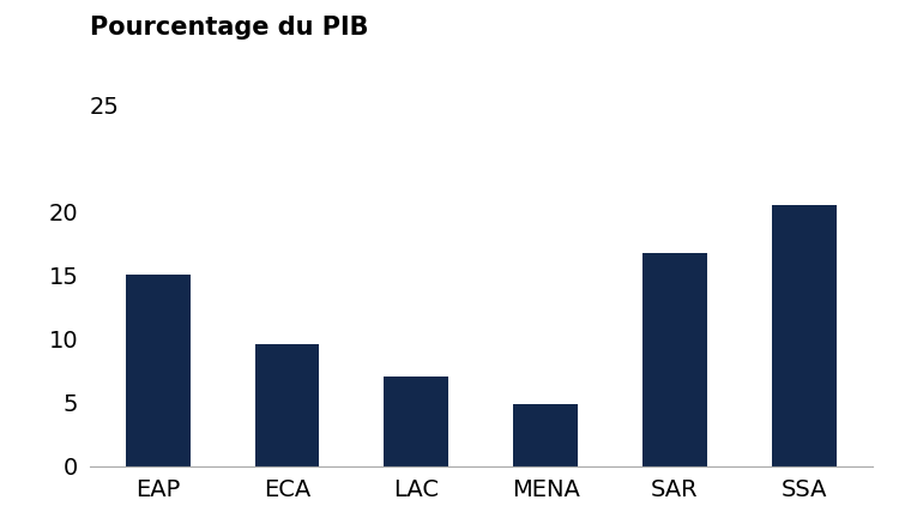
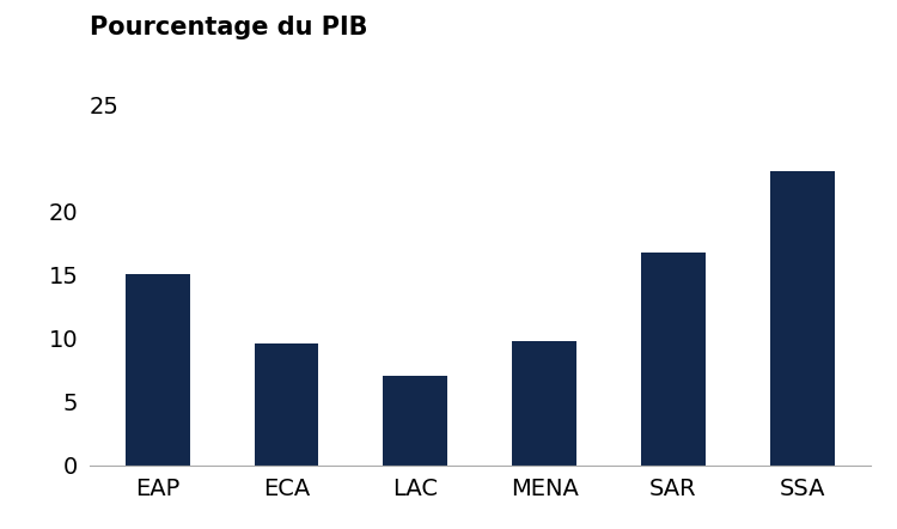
MENA: 4.9 -> 9.8
SSA: 20.5 -> 23.2
